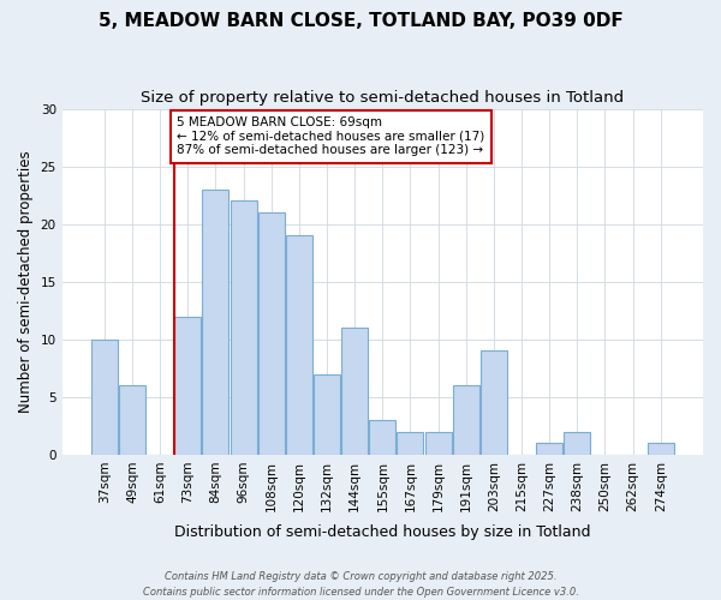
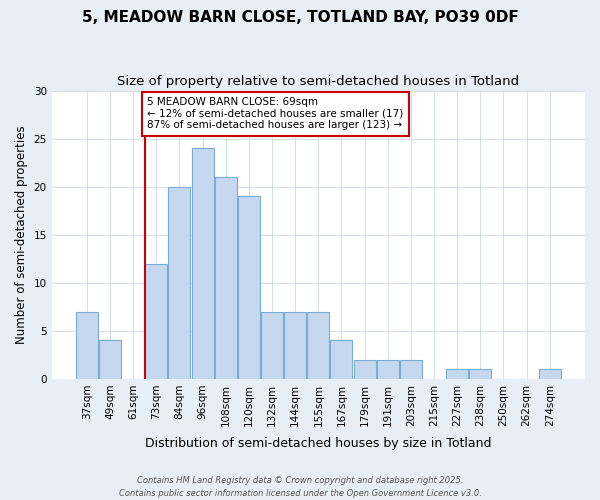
37sqm: 10 -> 7
49sqm: 6 -> 4
84sqm: 23 -> 20
96sqm: 22 -> 24
144sqm: 11 -> 7
155sqm: 3 -> 7
167sqm: 2 -> 4
191sqm: 6 -> 2
203sqm: 9 -> 2
238sqm: 2 -> 1
